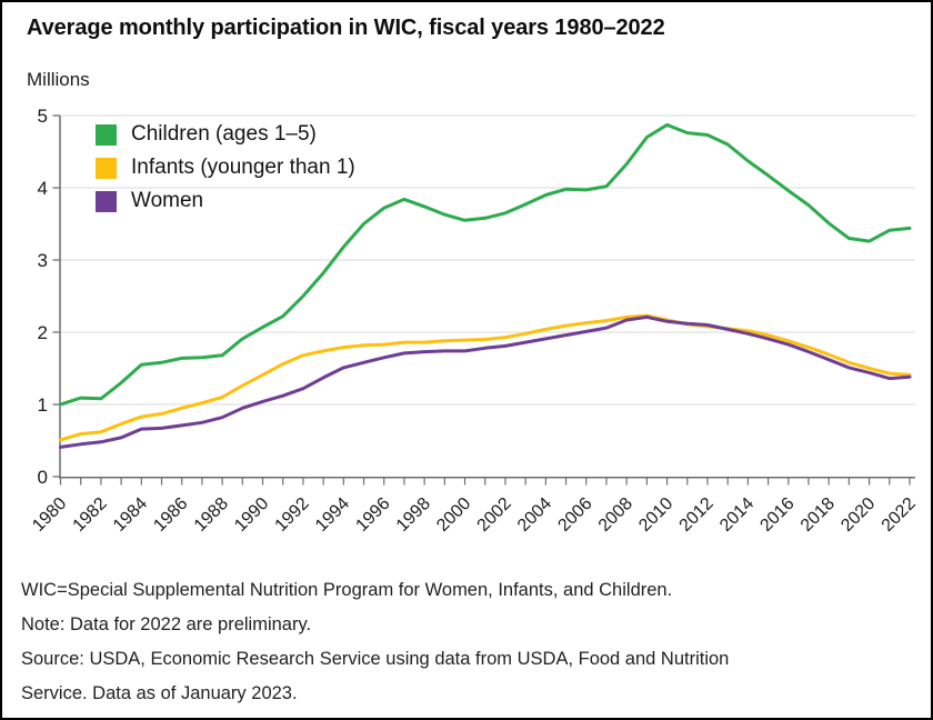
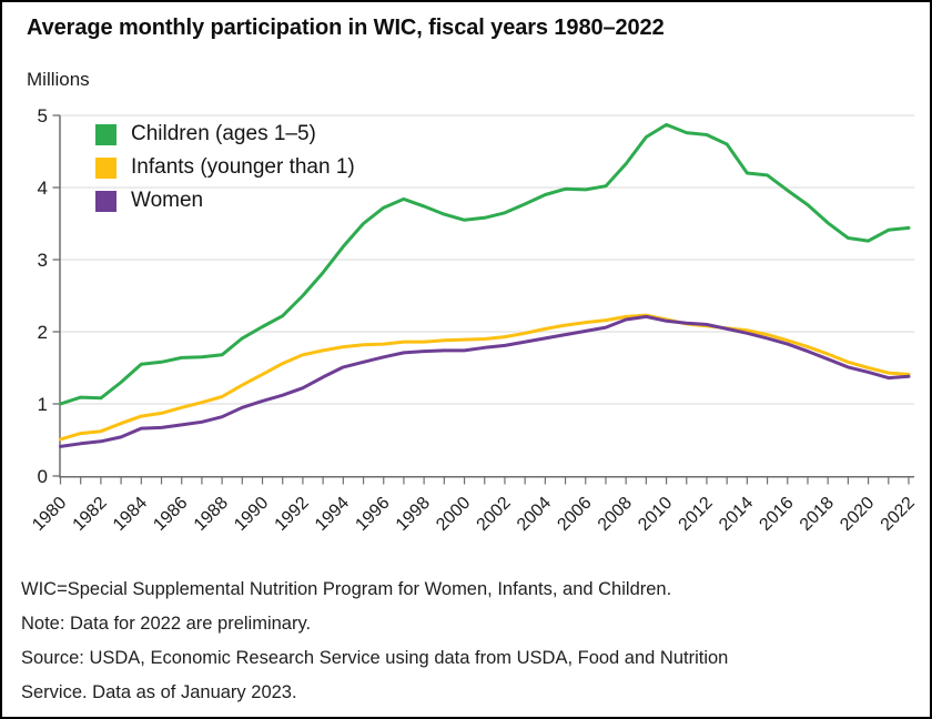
Children (ages 1–5)/2014: 4.4 -> 4.2
